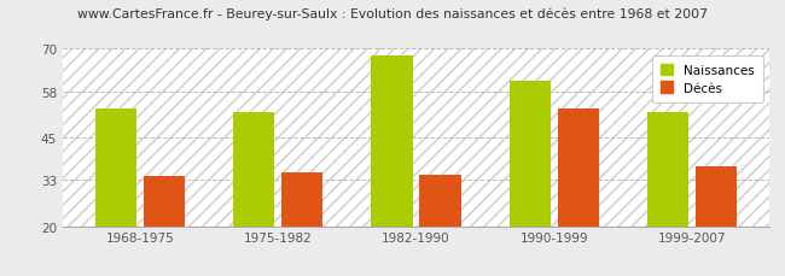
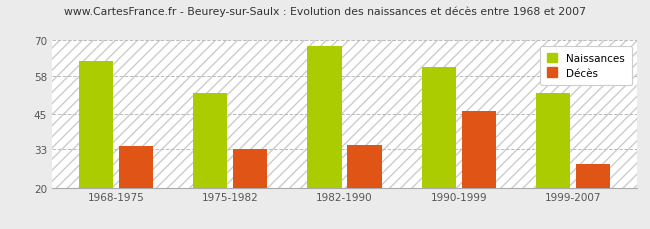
Naissances/1968-1975: 53 -> 63
Décès/1975-1982: 35.0 -> 33.0
Décès/1990-1999: 53.0 -> 46.0
Décès/1999-2007: 37.0 -> 28.0
